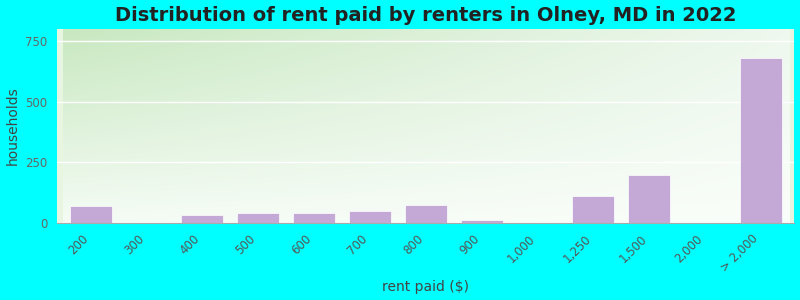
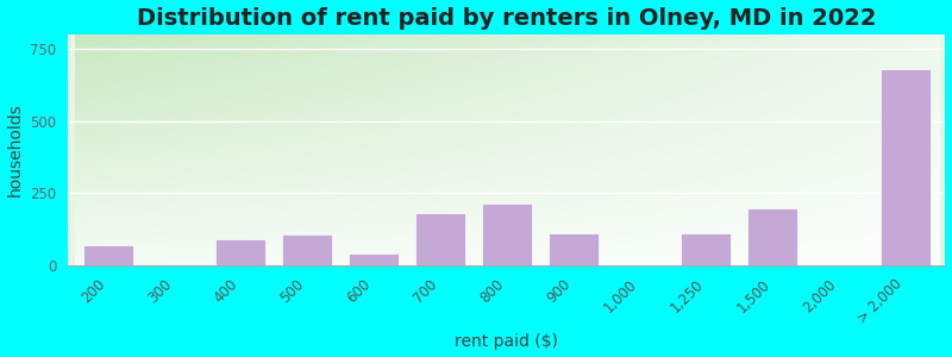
400: 30 -> 90
500: 40 -> 105
700: 50 -> 180
800: 75 -> 215
900: 10 -> 110
